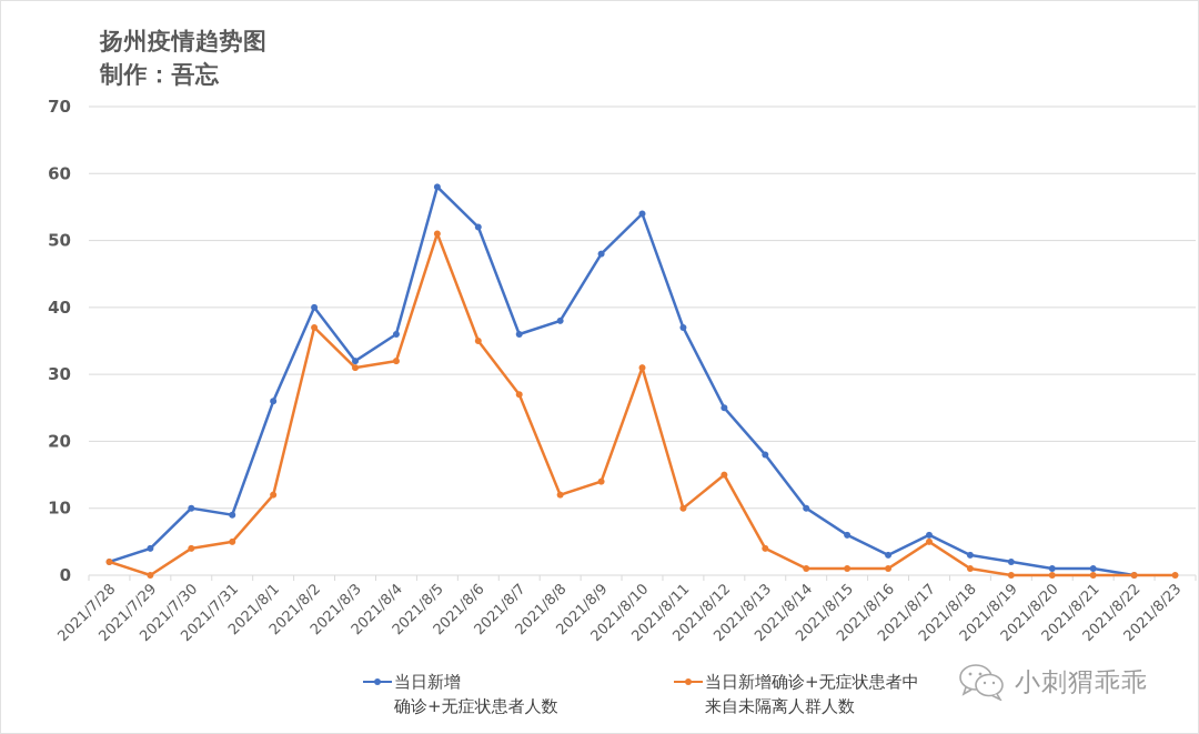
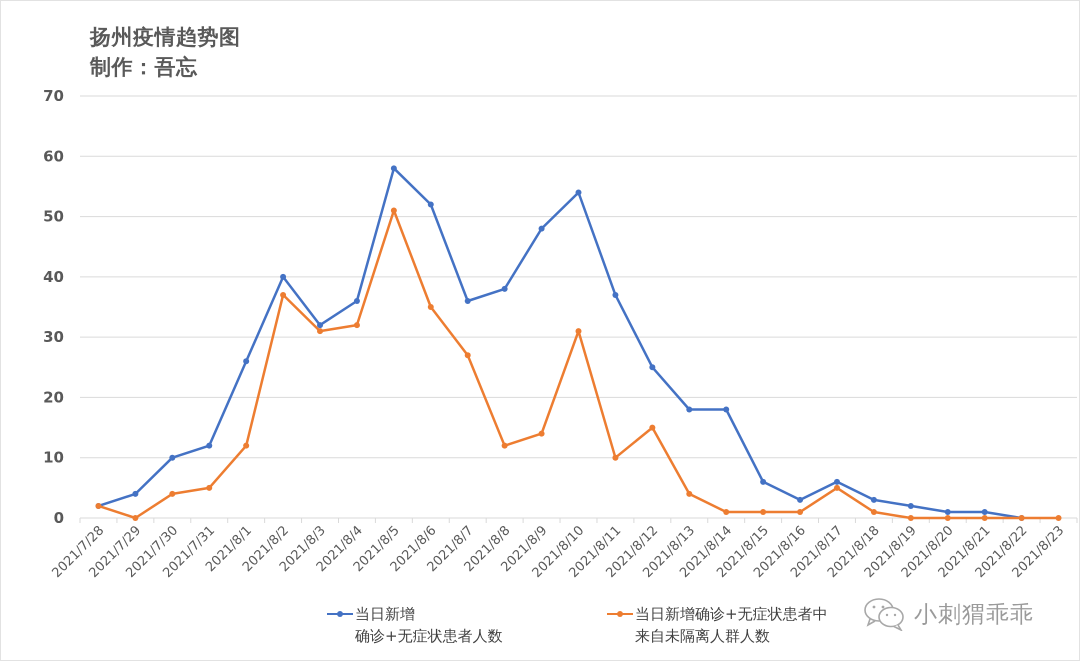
当日新增确诊+无症状患者人数/2021/7/31: 9 -> 12
当日新增确诊+无症状患者人数/2021/8/14: 10 -> 18
